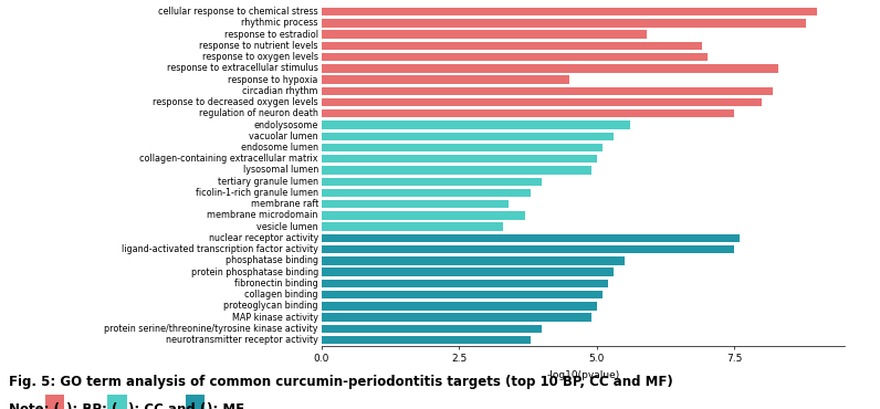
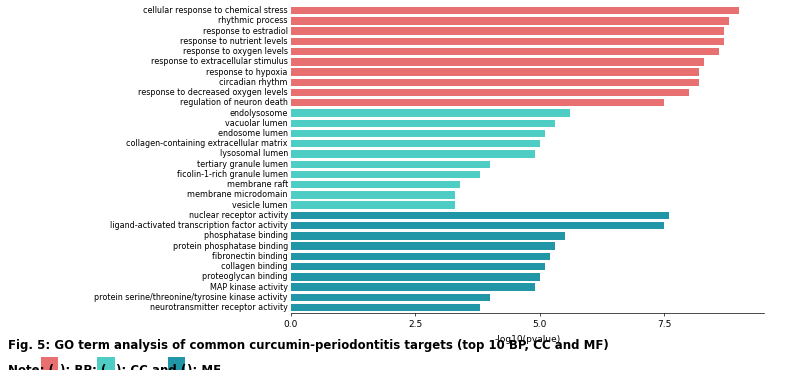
response to estradiol: 5.9 -> 8.7
response to nutrient levels: 6.9 -> 8.7
response to oxygen levels: 7.0 -> 8.6
response to hypoxia: 4.5 -> 8.2
membrane microdomain: 3.7 -> 3.3
